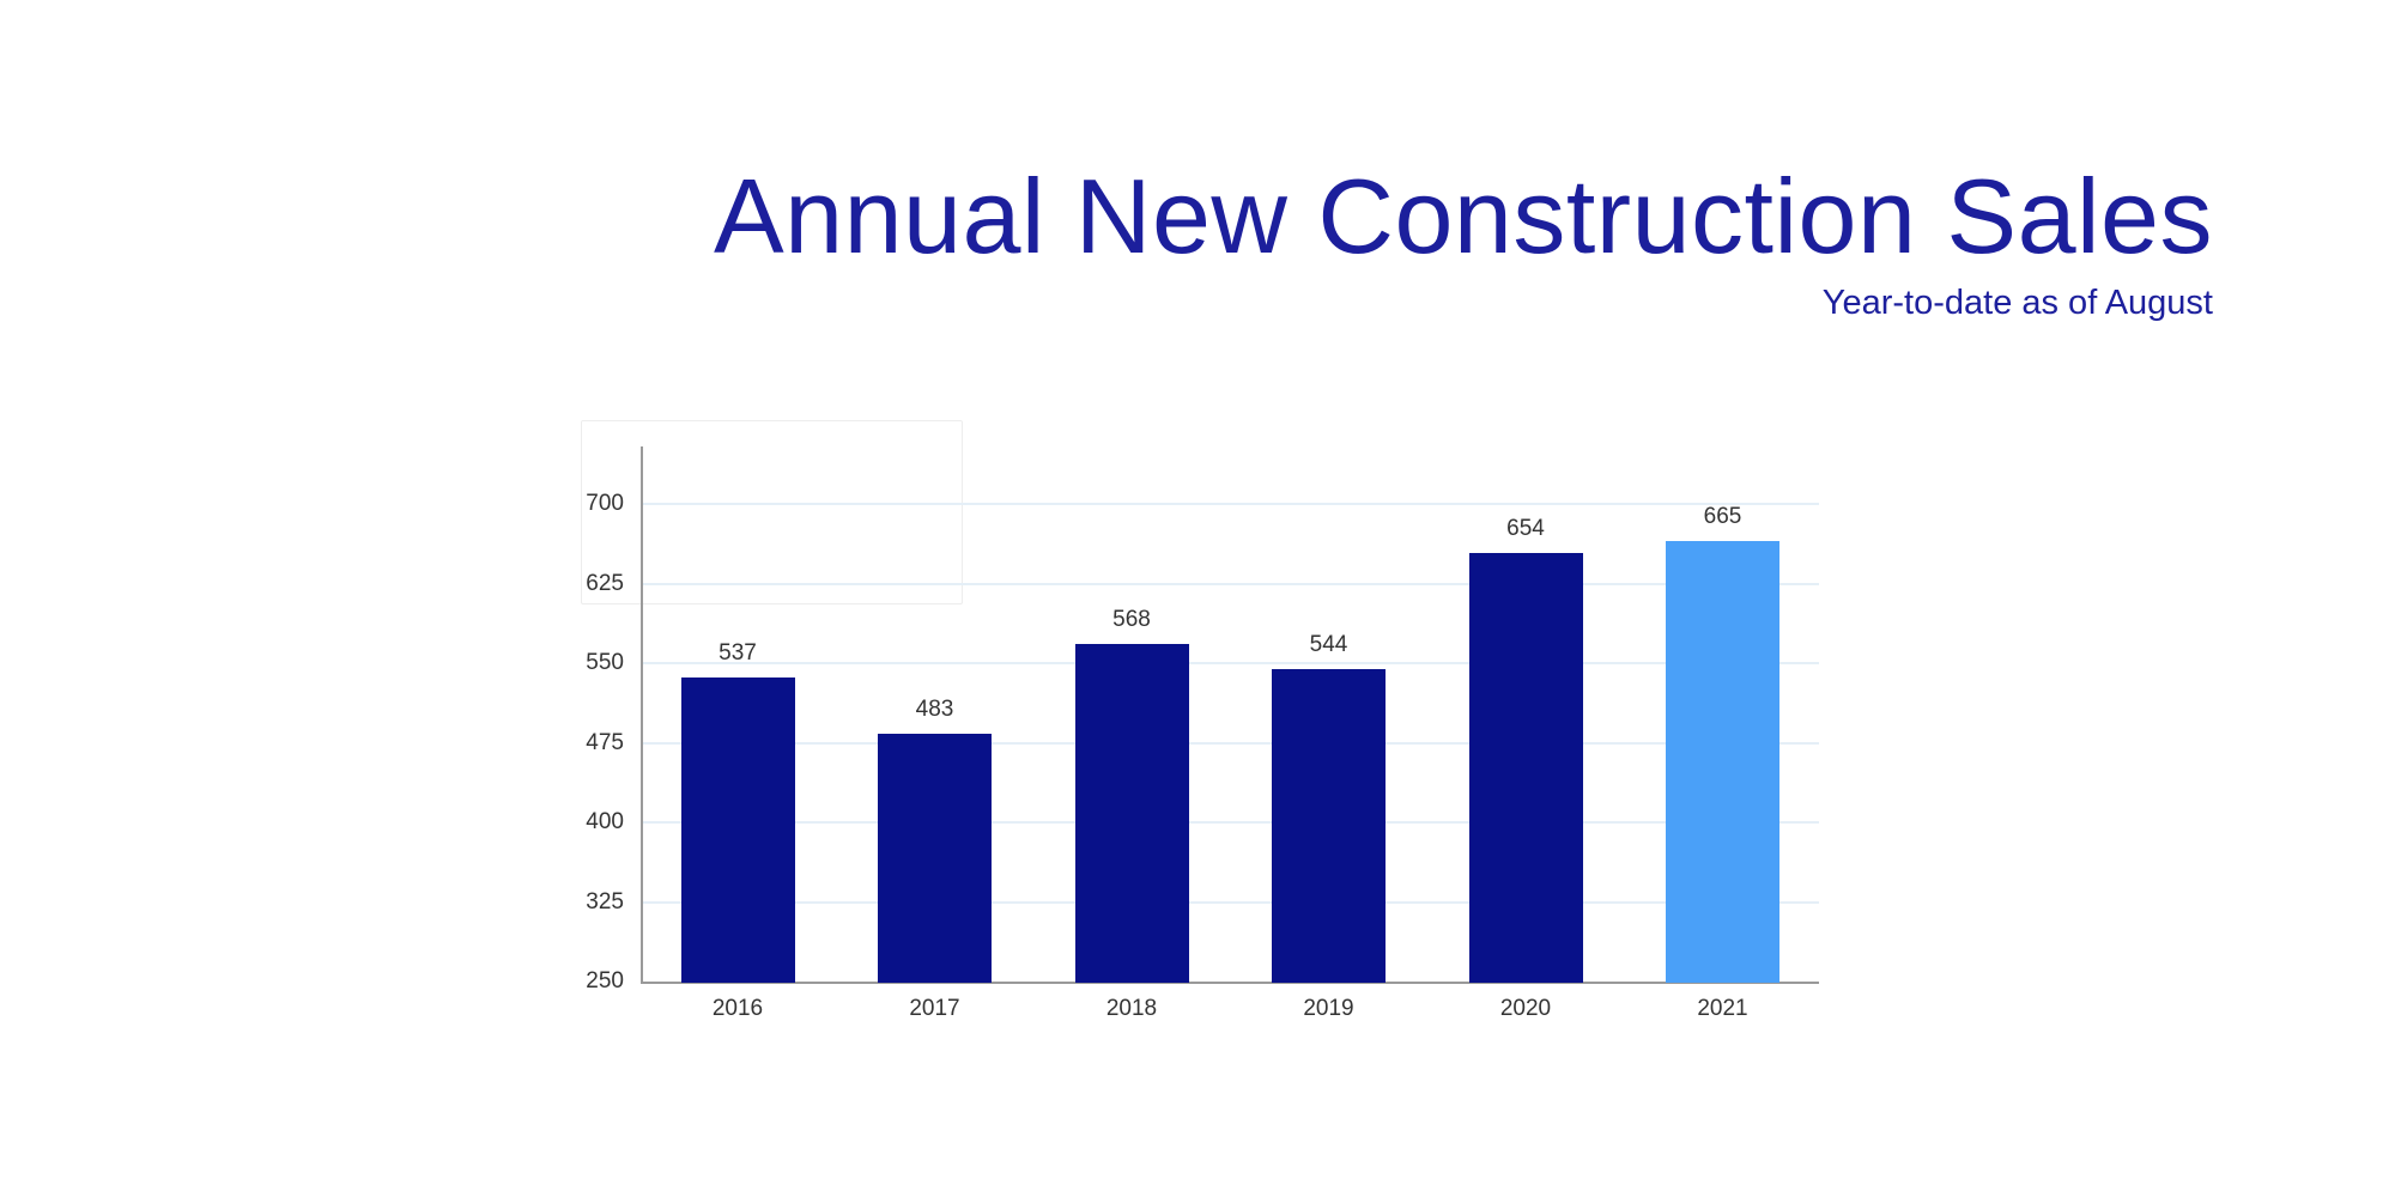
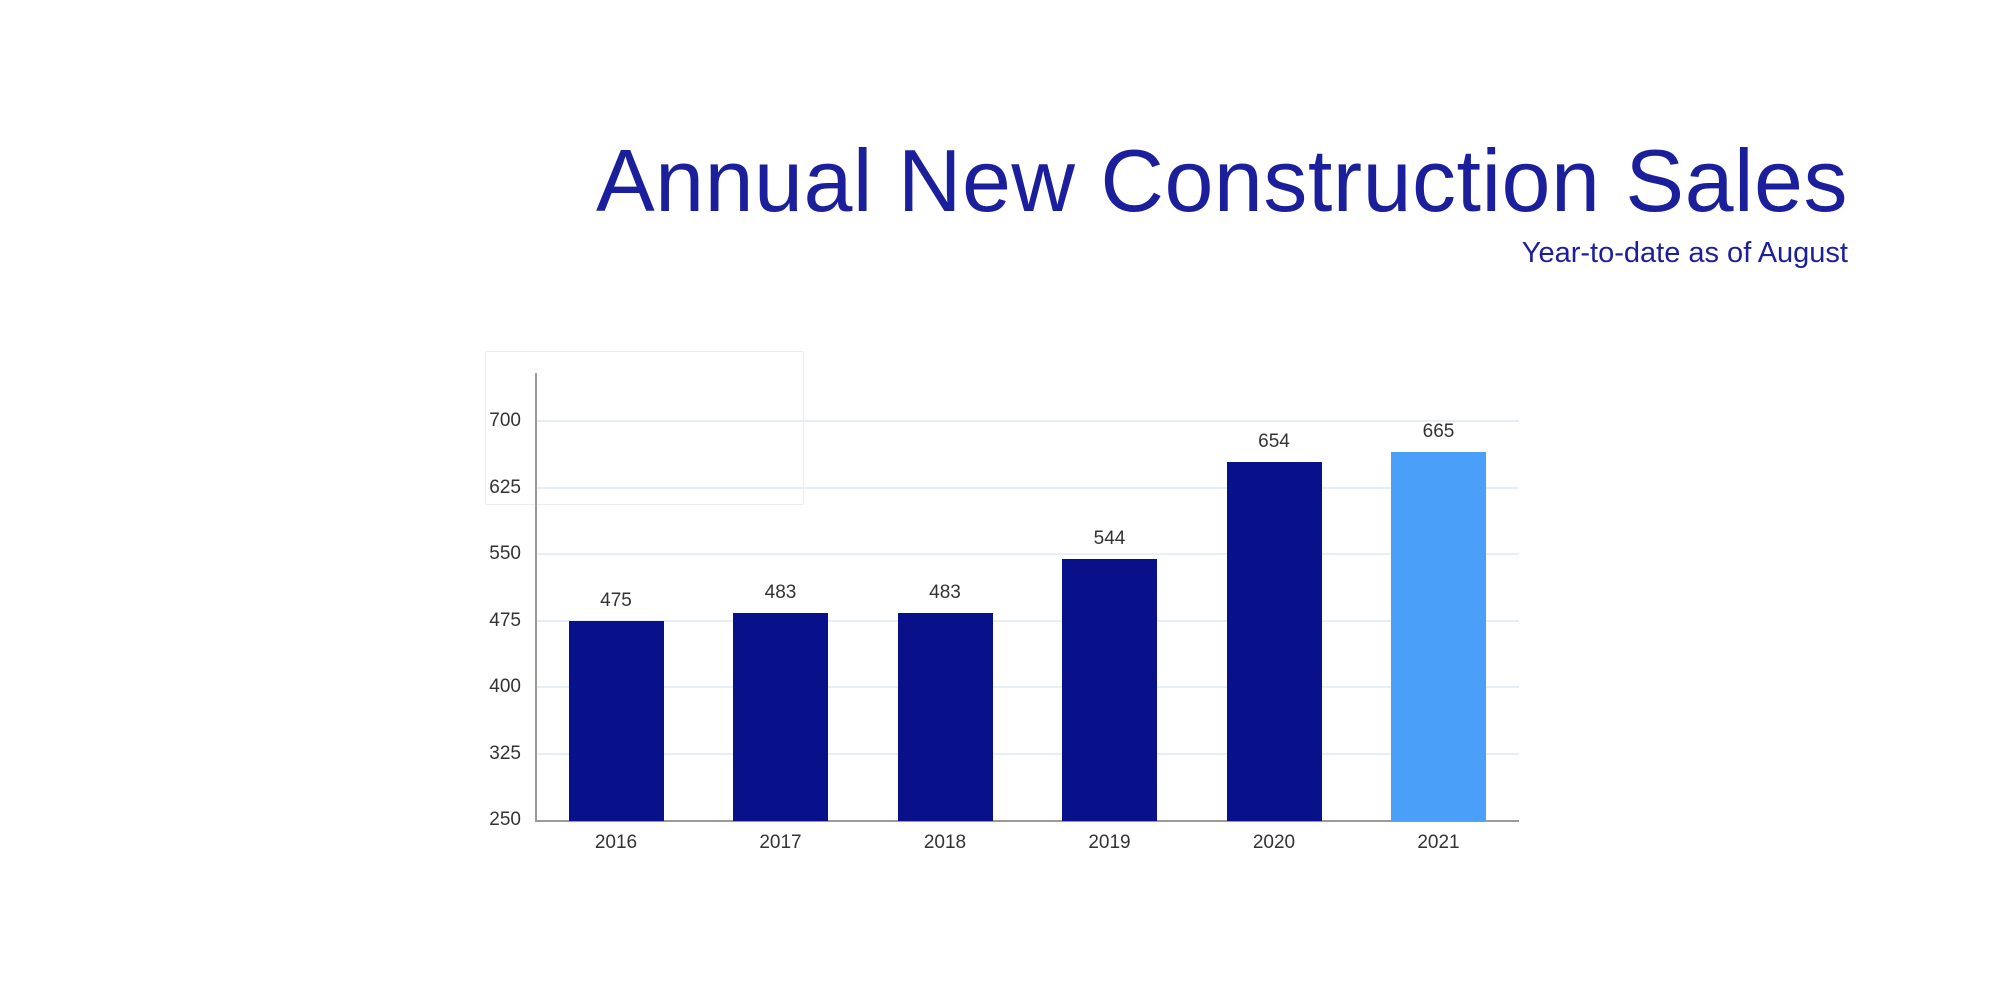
2016: 537 -> 475
2018: 568 -> 483
